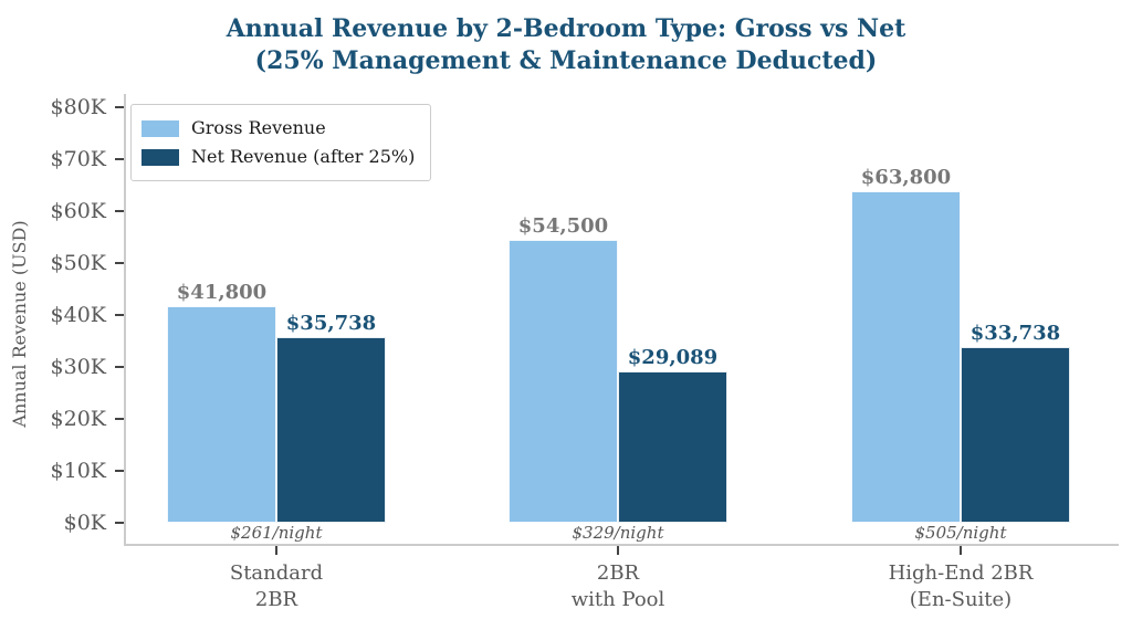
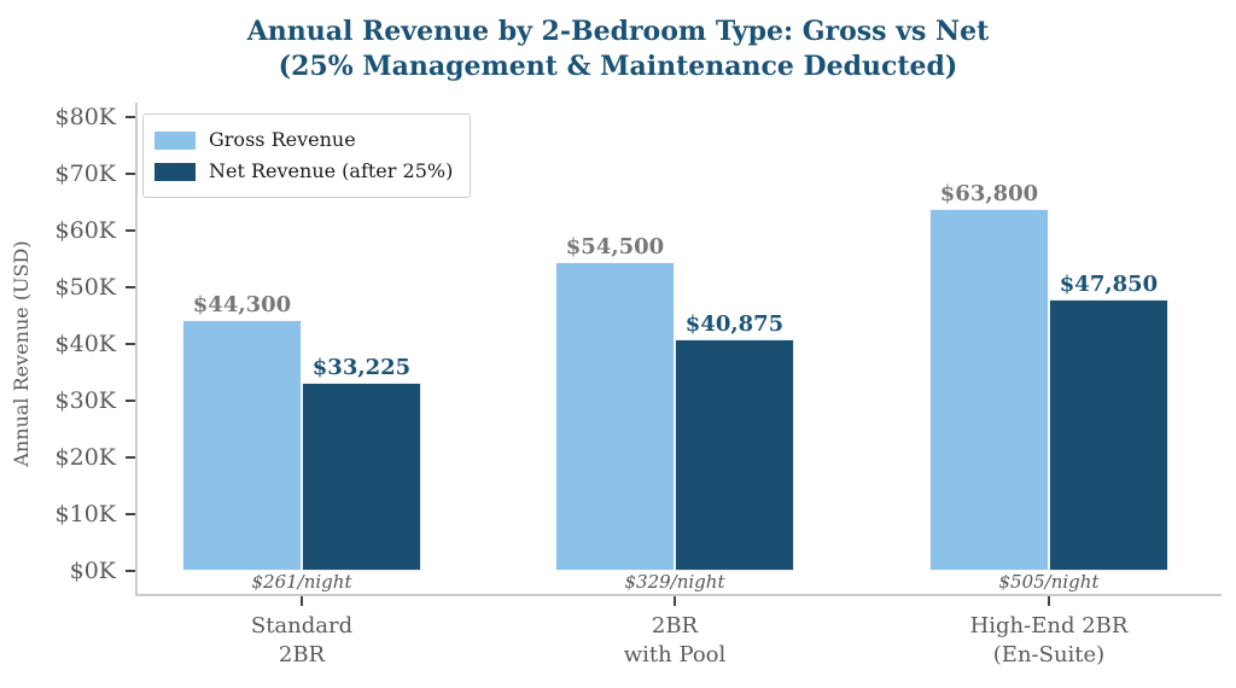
Gross Revenue/Standard 2BR: $41,800 -> $44,300
Net Revenue (after 25%)/Standard 2BR: $35,738 -> $33,225
Net Revenue (after 25%)/2BR with Pool: $29,089 -> $40,875
Net Revenue (after 25%)/High-End 2BR (En-Suite): $33,738 -> $47,850
